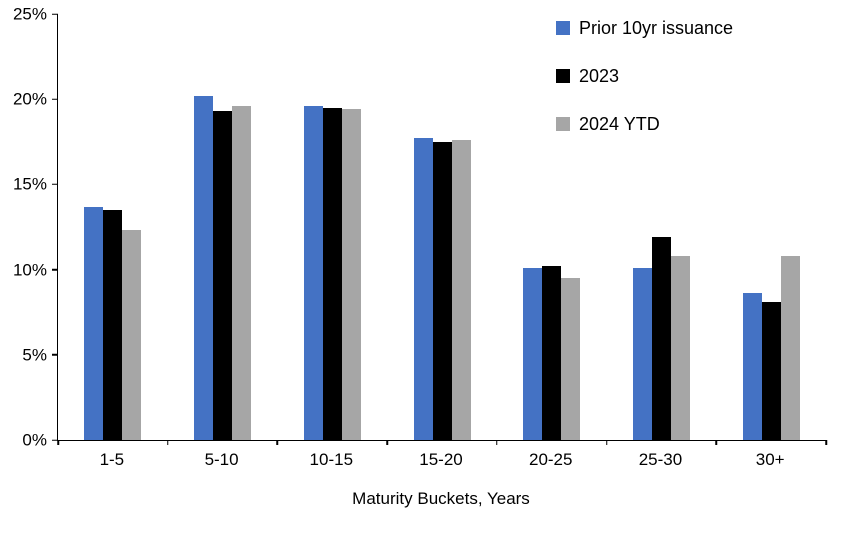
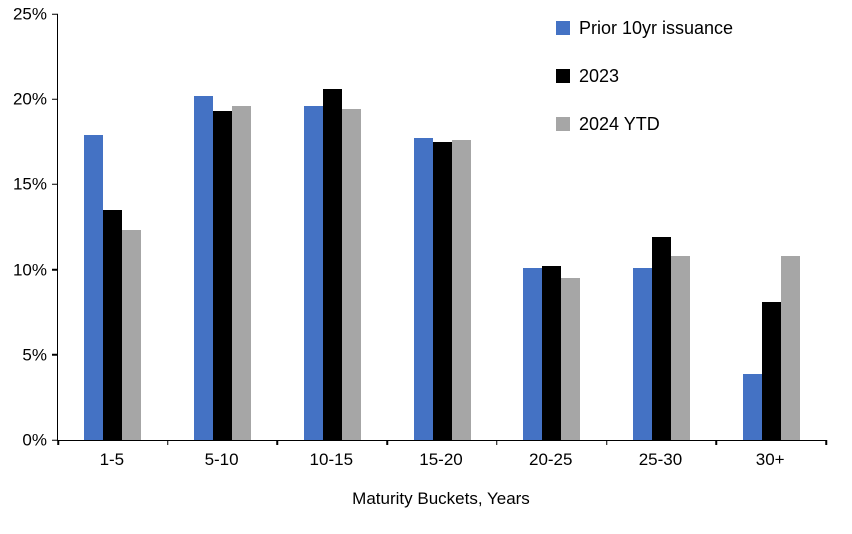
Prior 10yr issuance/1-5: 13.7% -> 17.9%
2023/10-15: 19.5% -> 20.6%
Prior 10yr issuance/30+: 8.6% -> 3.9%
